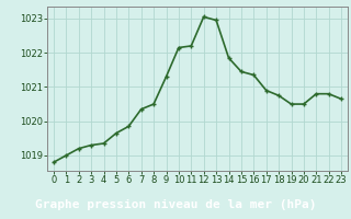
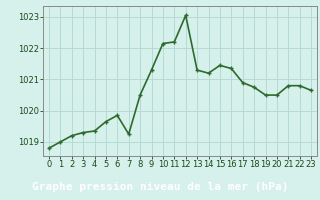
7: 1020.35 -> 1019.25
13: 1022.95 -> 1021.30
14: 1021.85 -> 1021.20
